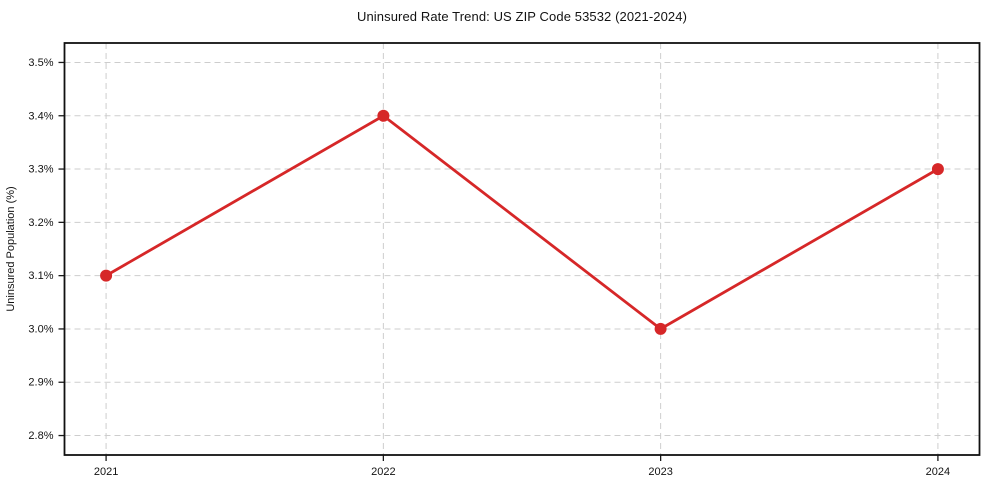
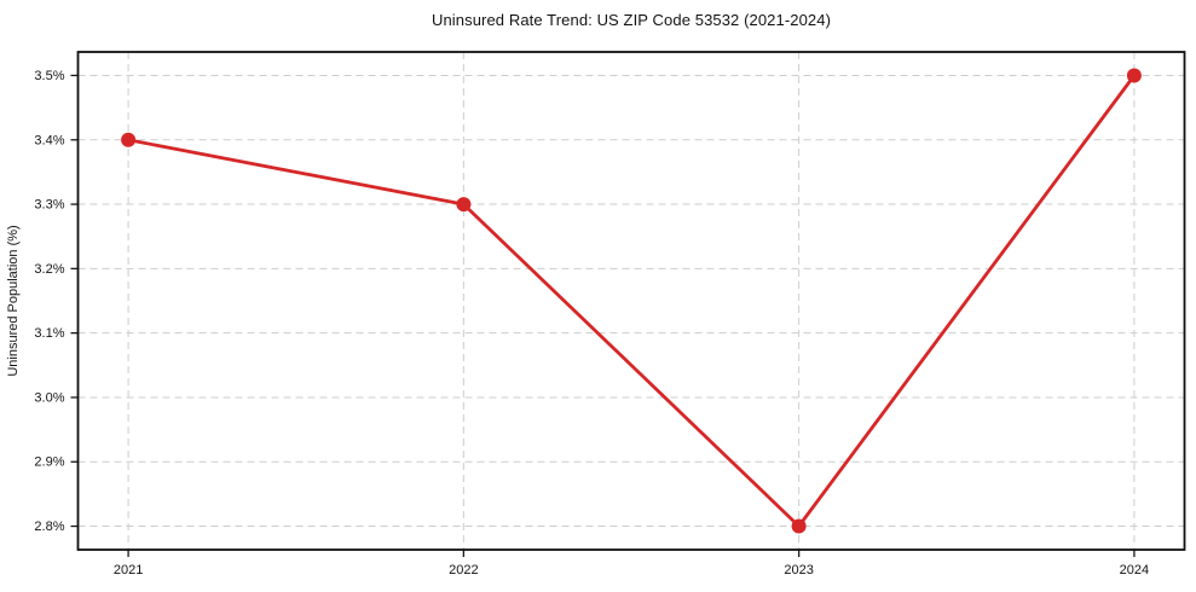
2021: 3.1% -> 3.4%
2022: 3.4% -> 3.3%
2023: 3.0% -> 2.8%
2024: 3.3% -> 3.5%
